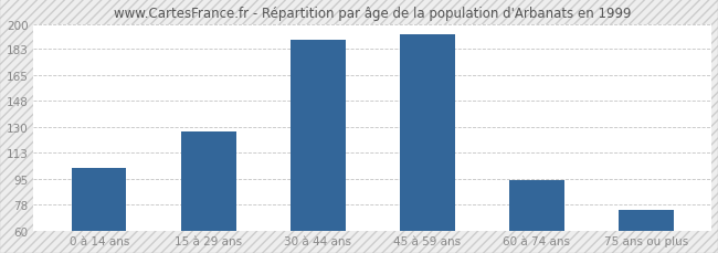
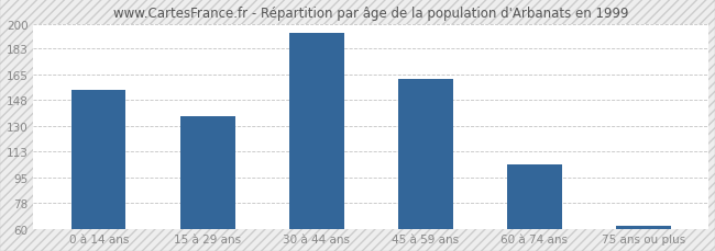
0 à 14 ans: 102 -> 155
15 à 29 ans: 127 -> 137
30 à 44 ans: 189 -> 194
45 à 59 ans: 193 -> 162
60 à 74 ans: 94 -> 104
75 ans ou plus: 74 -> 62
